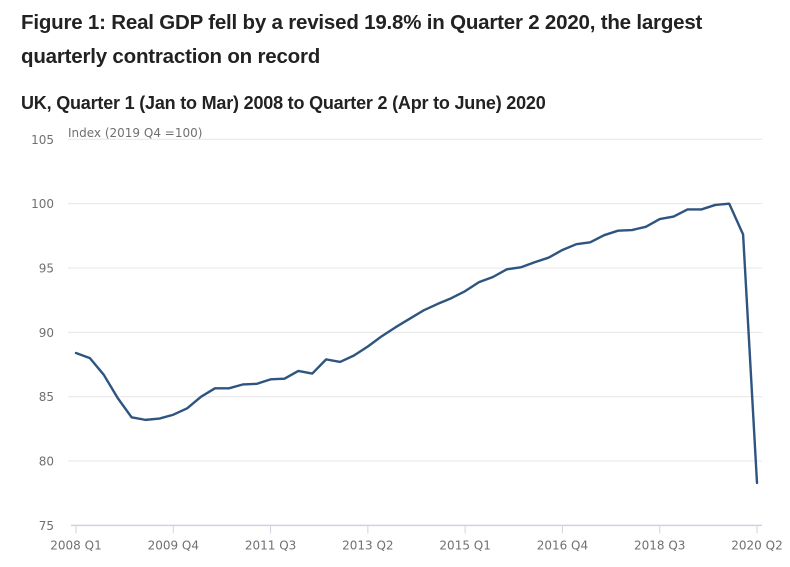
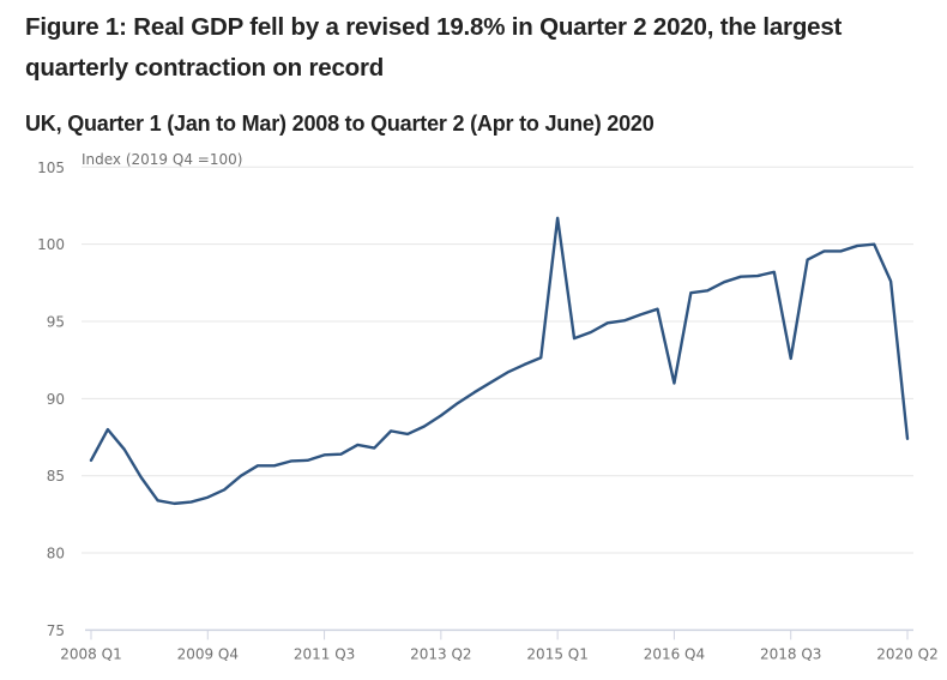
2008 Q1: 88.4 -> 86.0
2015 Q1: 93.2 -> 101.7
2016 Q4: 96.4 -> 91.0
2018 Q3: 98.8 -> 92.6
2020 Q2: 78.3 -> 87.4
